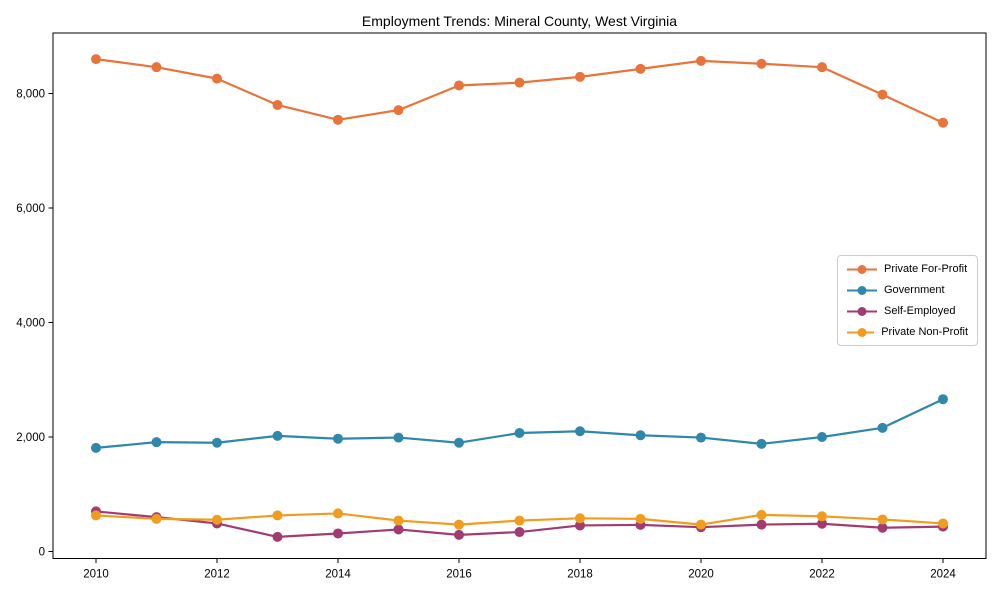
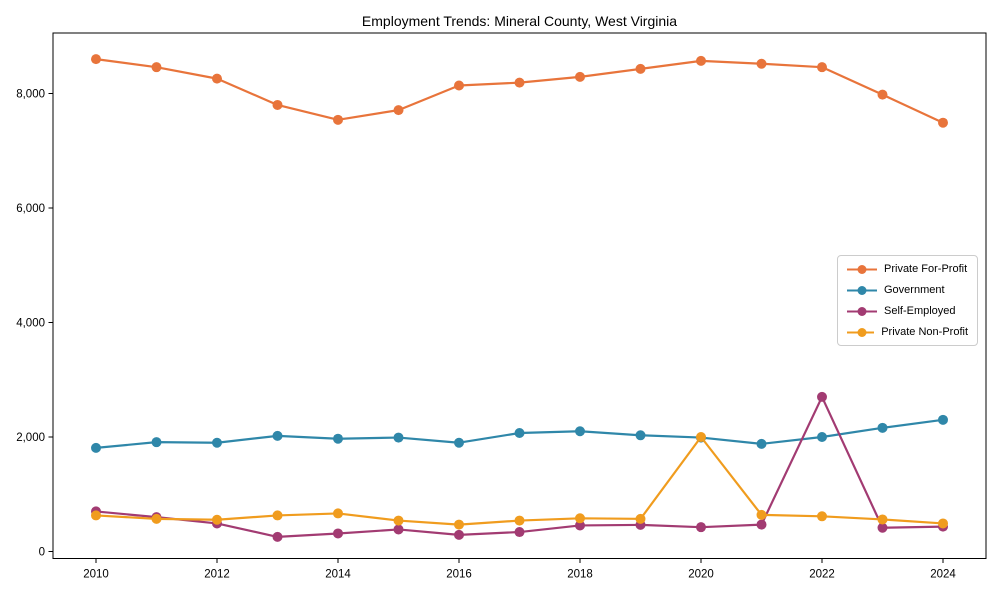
Private Non-Profit/2020: 500 -> 2000
Self-Employed/2022: 500 -> 2700
Government/2024: 2700 -> 2300
